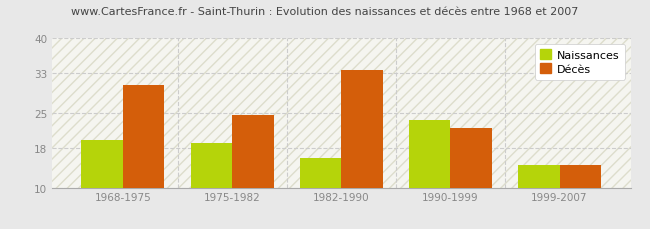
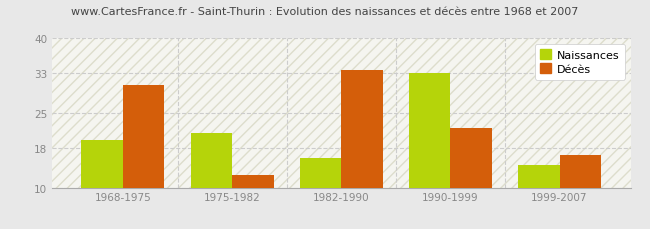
Naissances/1975-1982: 19.0 -> 21.0
Décès/1975-1982: 24.5 -> 12.5
Naissances/1990-1999: 23.5 -> 33.0
Décès/1999-2007: 14.5 -> 16.5
